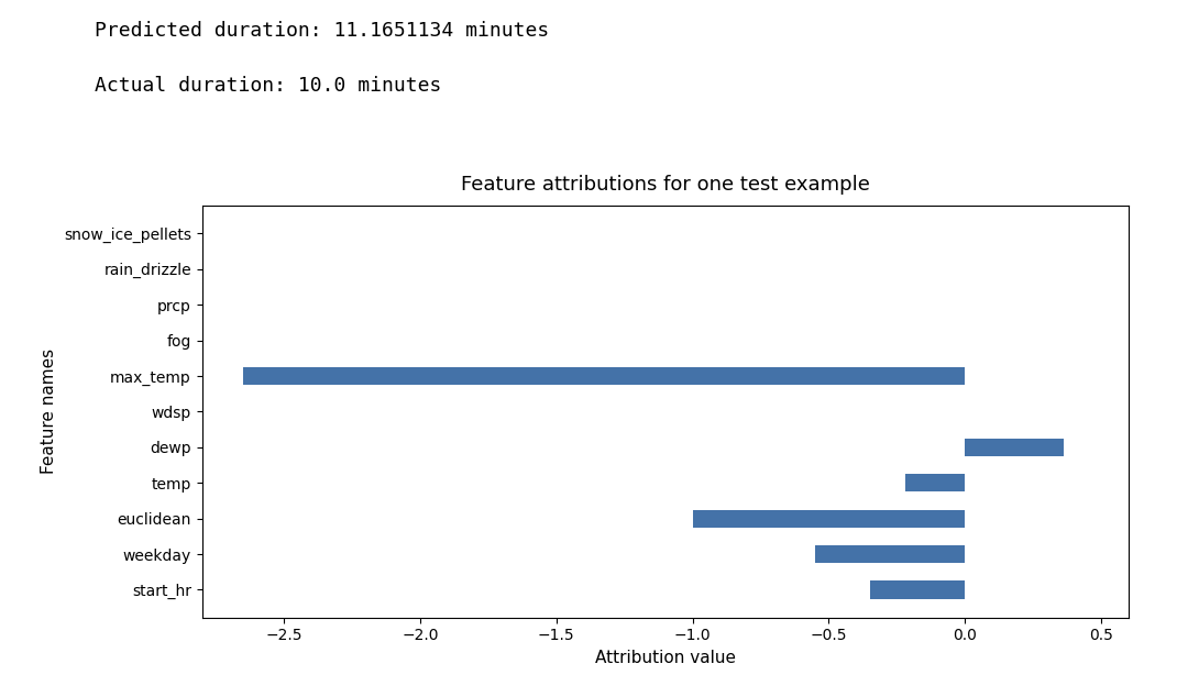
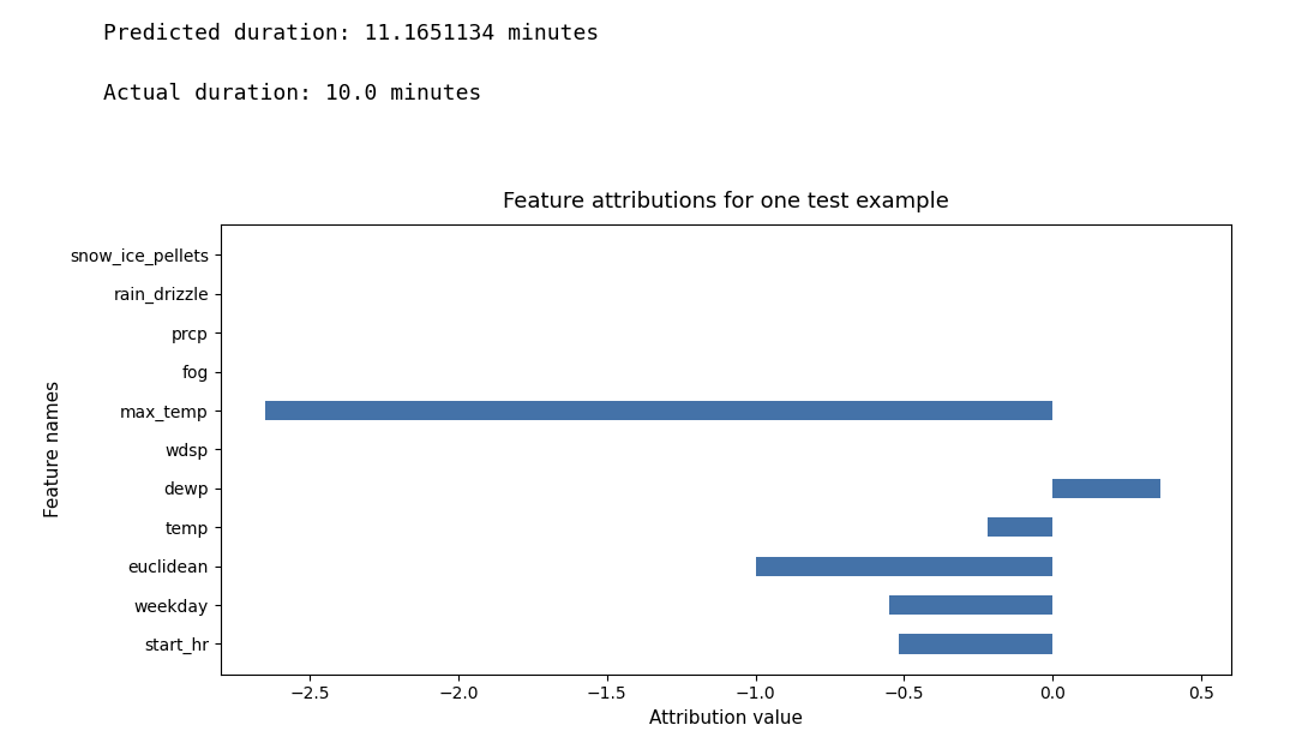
start_hr: -0.35 -> -0.52
